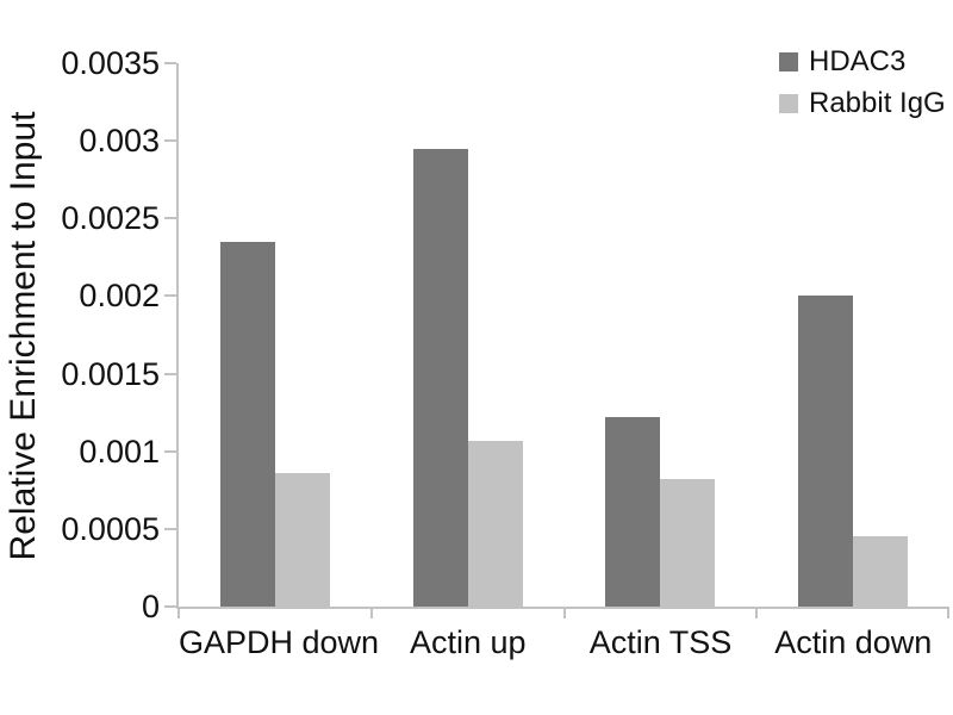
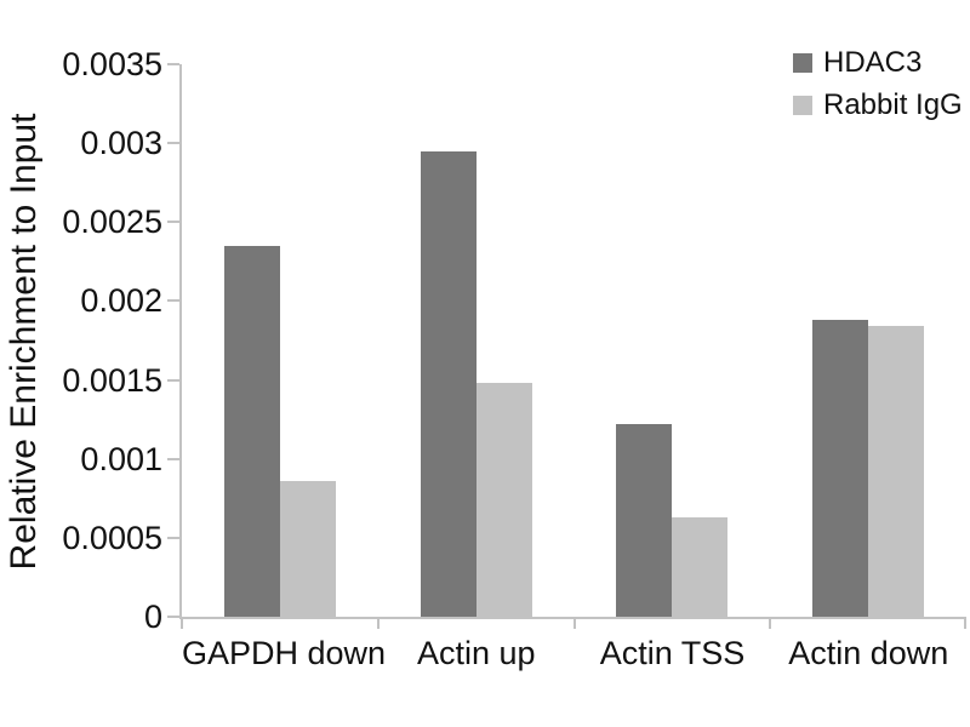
Rabbit IgG/Actin up: 0.00107 -> 0.00148
Rabbit IgG/Actin TSS: 0.00082 -> 0.00063
HDAC3/Actin down: 0.00200 -> 0.00188
Rabbit IgG/Actin down: 0.00045 -> 0.00184
